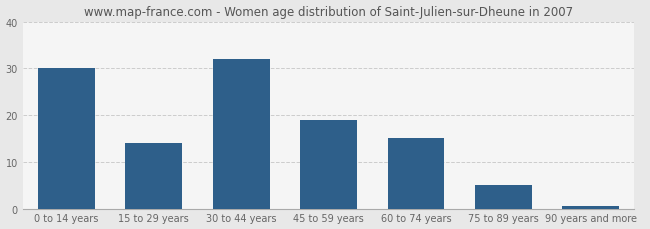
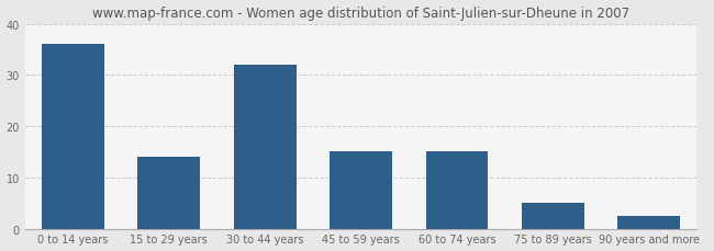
0 to 14 years: 30.0 -> 36.0
45 to 59 years: 19.0 -> 15.0
90 years and more: 0.5 -> 2.5
